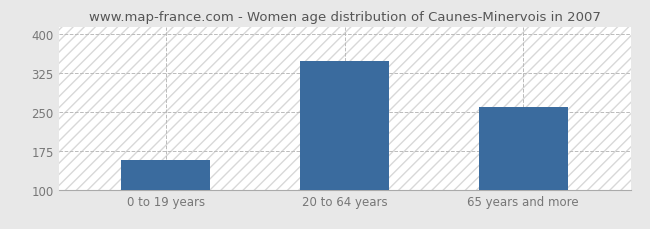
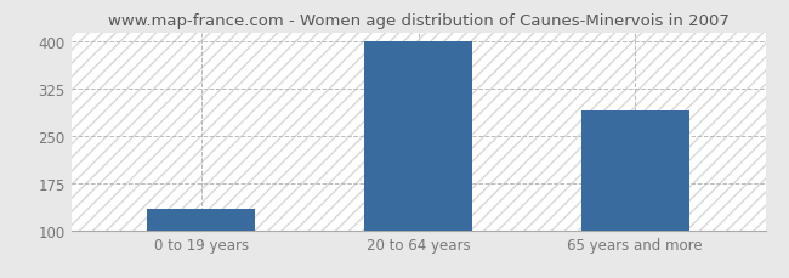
0 to 19 years: 158 -> 135
20 to 64 years: 348 -> 400
65 years and more: 260 -> 291
